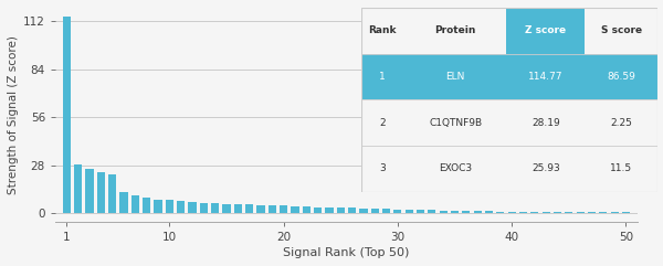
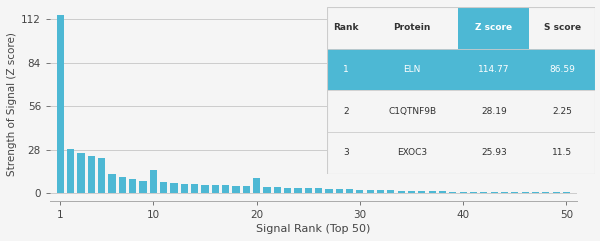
10: 8 -> 15
20: 4 -> 10
